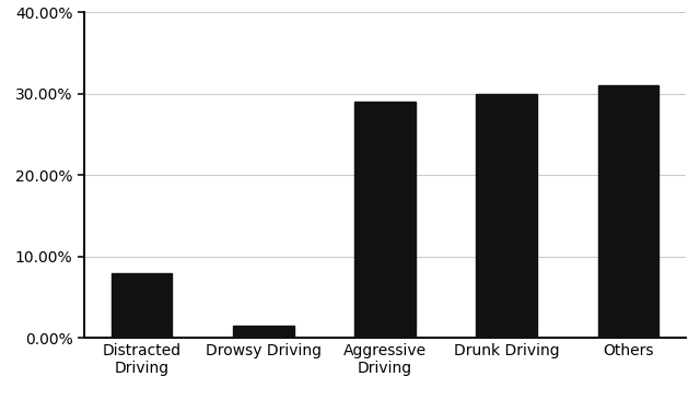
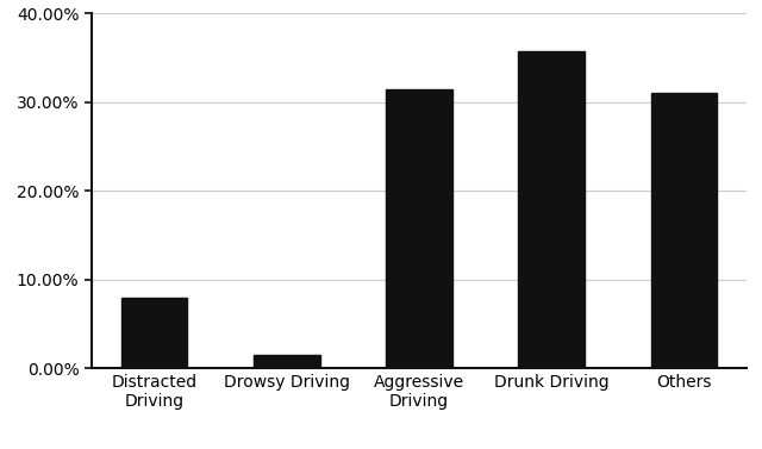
Aggressive Driving: 29.0% -> 31.4%
Drunk Driving: 30.0% -> 35.8%
